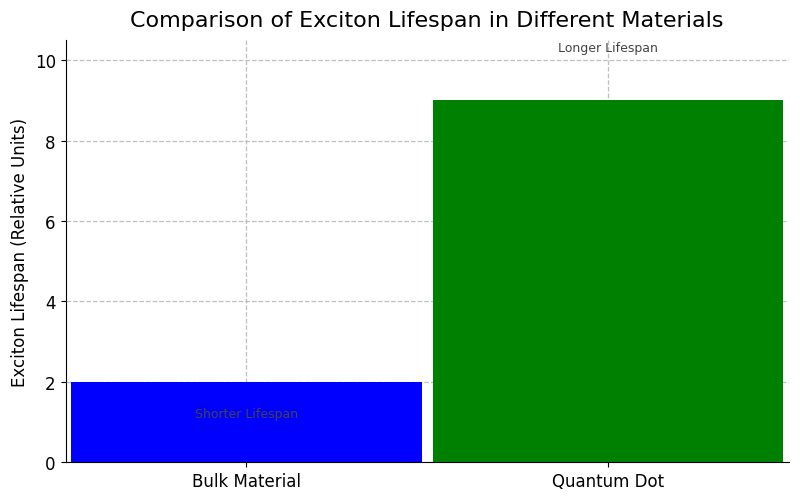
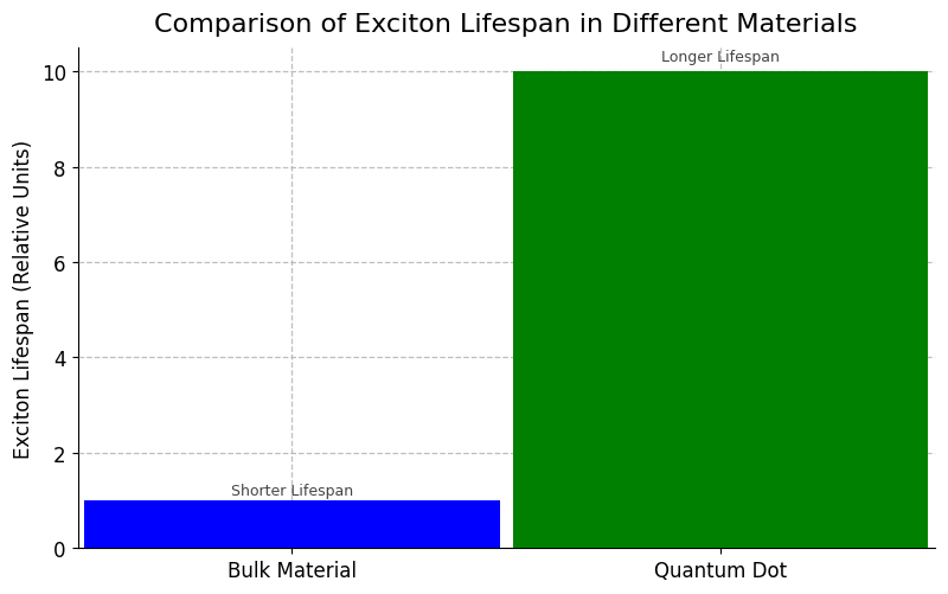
Bulk Material: 2 -> 1
Quantum Dot: 9 -> 10
